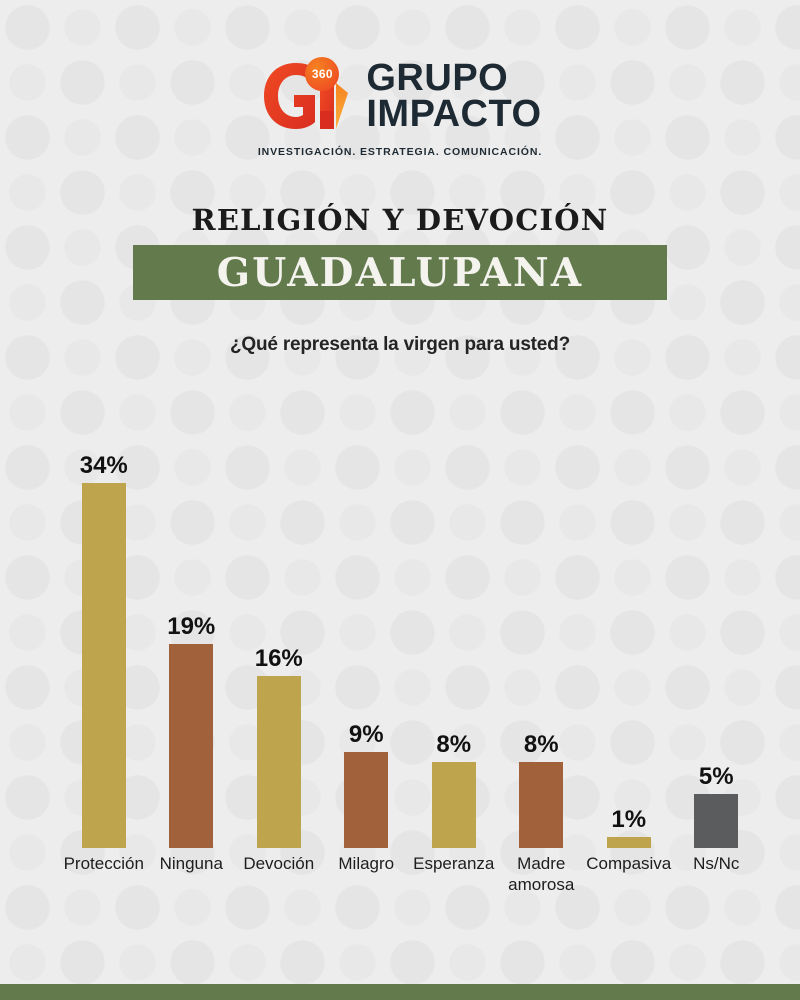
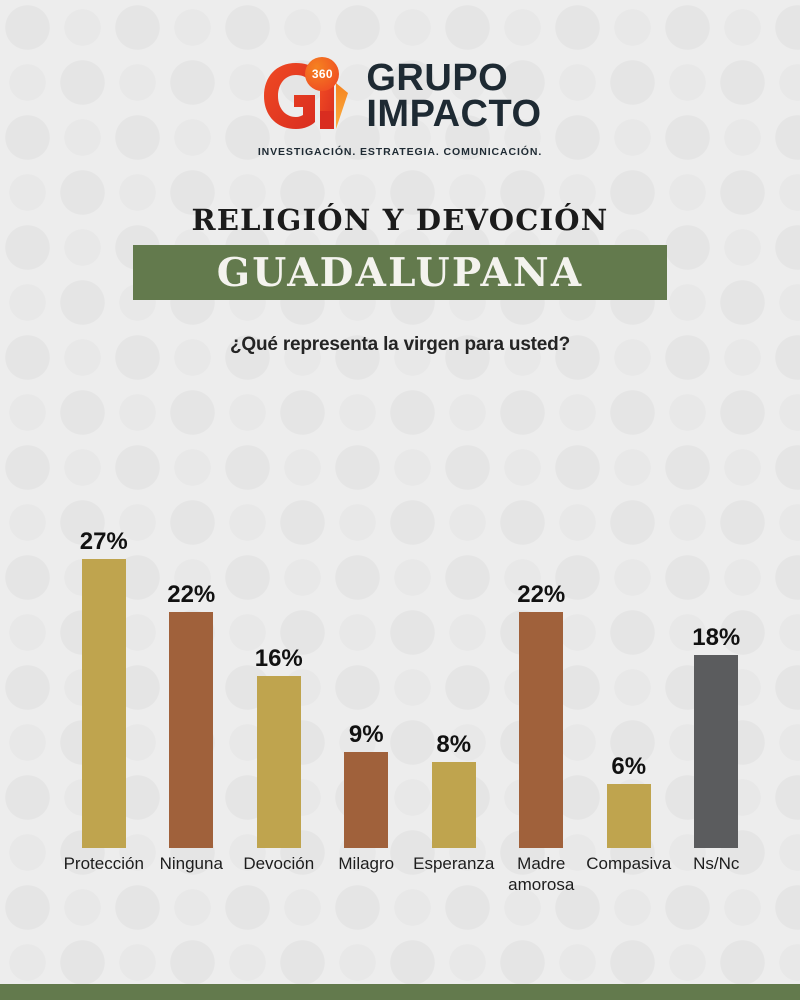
Protección: 34% -> 27%
Ninguna: 19% -> 22%
Madre amorosa: 8% -> 22%
Compasiva: 1% -> 6%
Ns/Nc: 5% -> 18%
